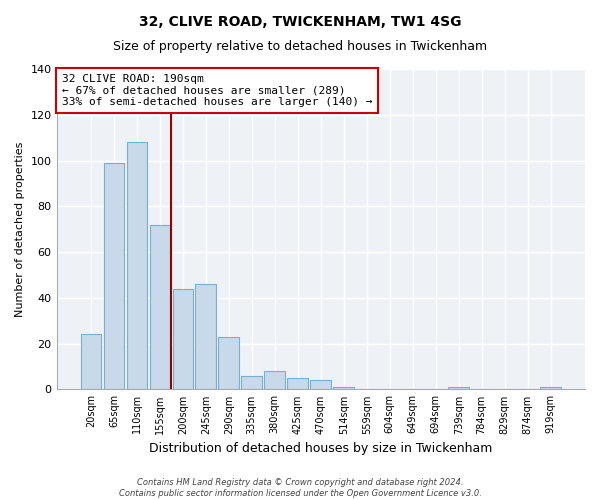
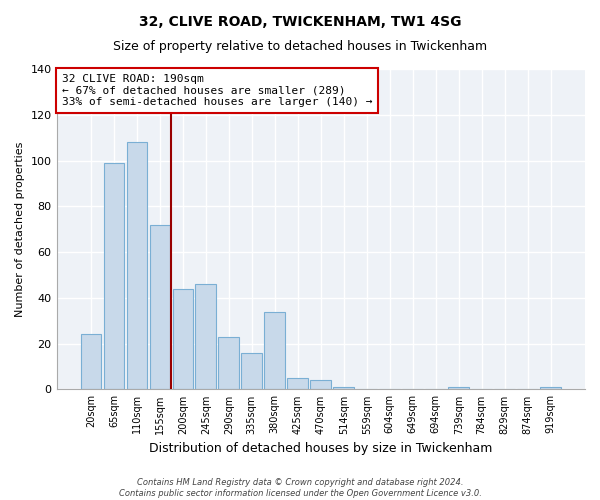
335sqm: 6 -> 16
380sqm: 8 -> 34
